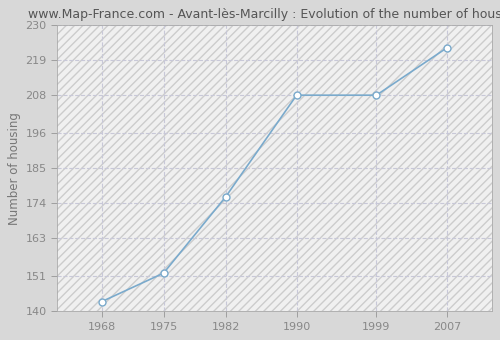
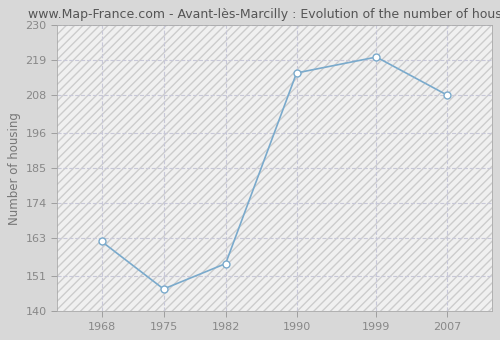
1968: 143 -> 162
1975: 152 -> 147
1982: 176 -> 155
1990: 208 -> 215
1999: 208 -> 220
2007: 223 -> 208
